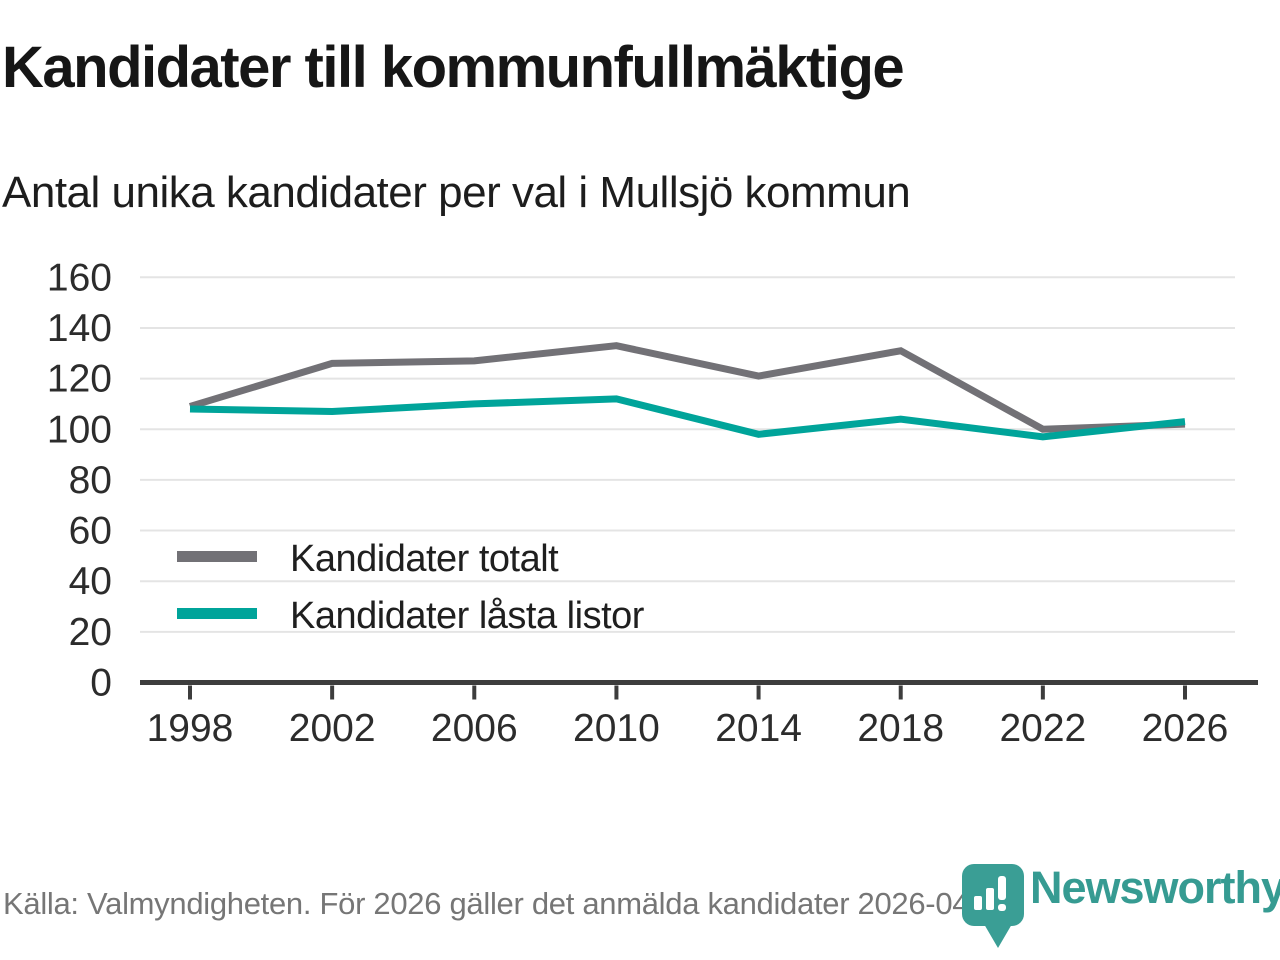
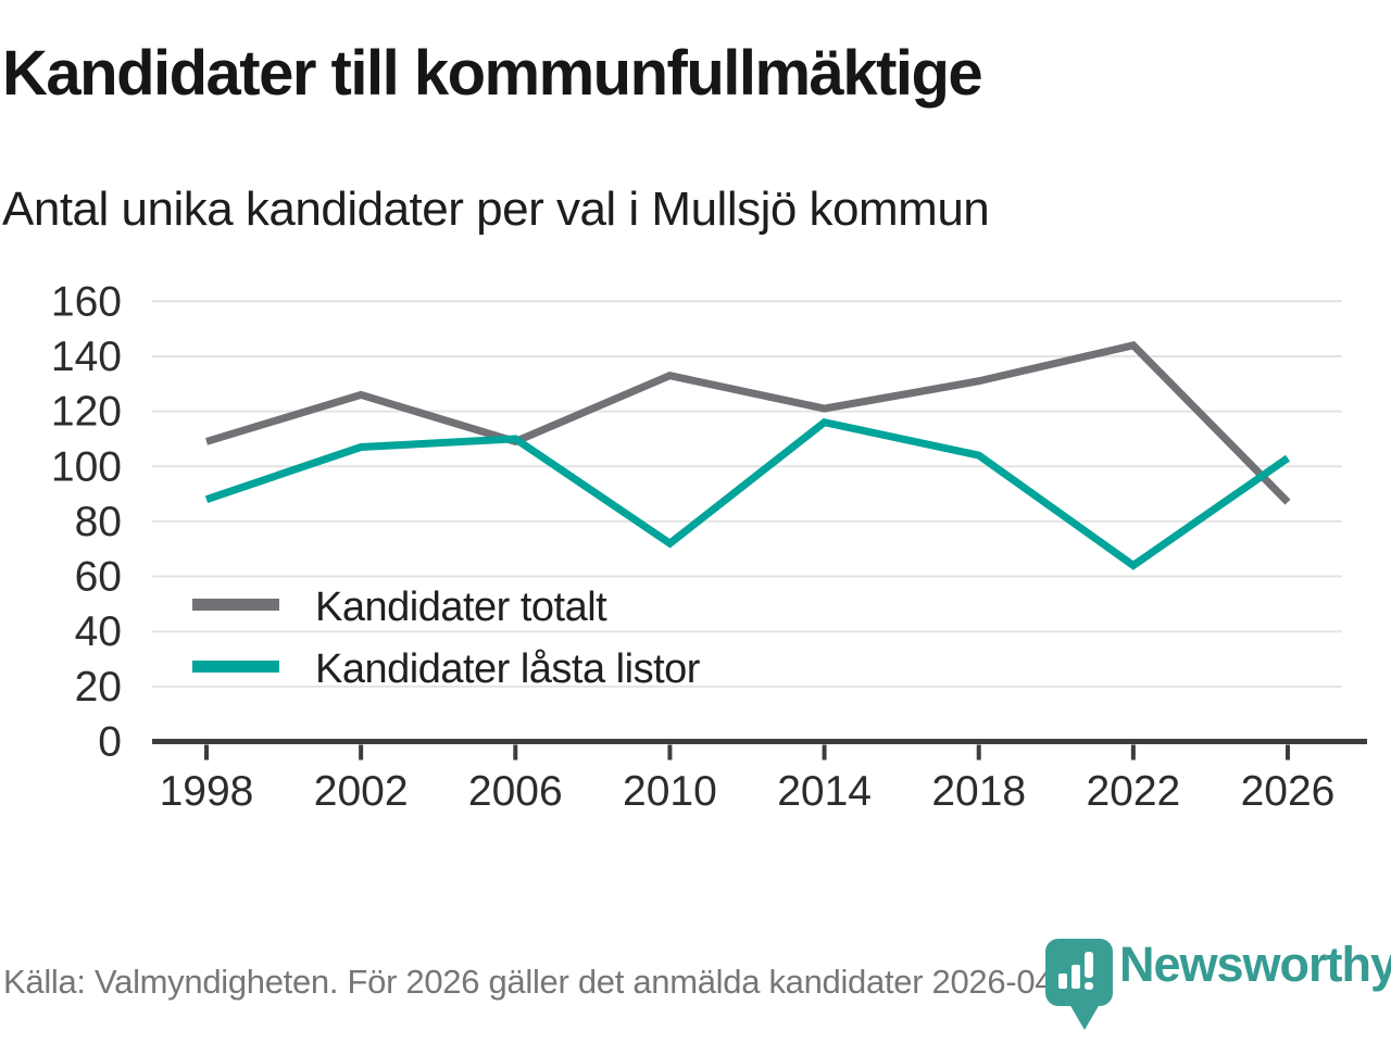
Kandidater låsta listor/1998: 108 -> 88
Kandidater totalt/2006: 127 -> 109
Kandidater låsta listor/2010: 112 -> 72
Kandidater låsta listor/2014: 98 -> 116
Kandidater totalt/2022: 100 -> 144
Kandidater låsta listor/2022: 97 -> 64
Kandidater totalt/2026: 102 -> 87
